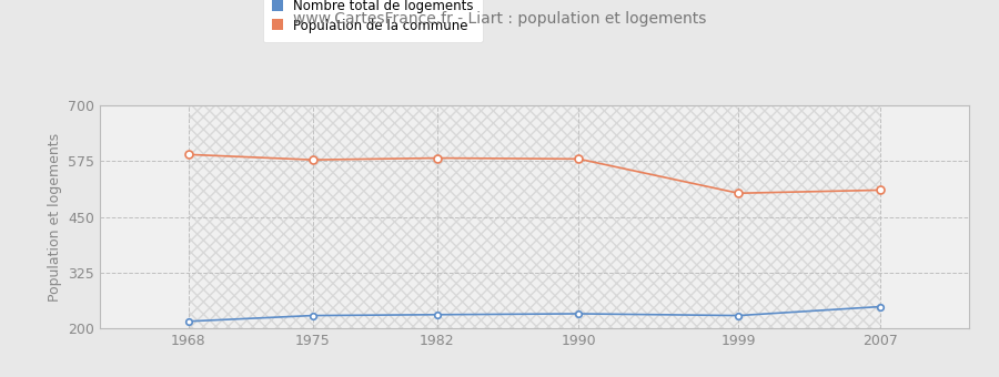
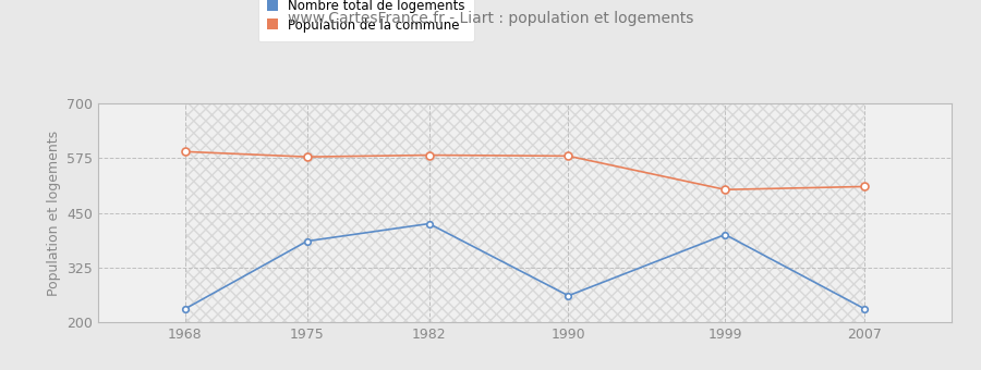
Nombre total de logements/1968: 215 -> 230
Nombre total de logements/1975: 228 -> 385
Nombre total de logements/1982: 230 -> 425
Nombre total de logements/1990: 232 -> 260
Nombre total de logements/1999: 228 -> 400
Nombre total de logements/2007: 248 -> 230
